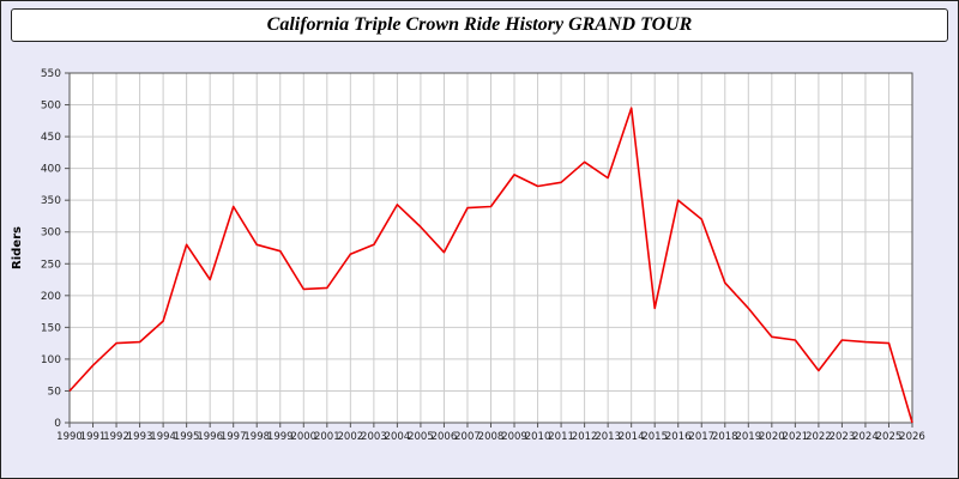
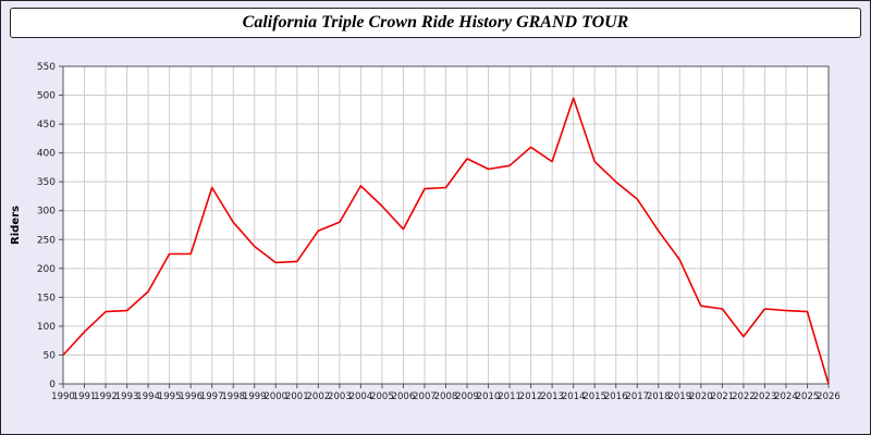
1995: 280 -> 220
1999: 270 -> 240
2015: 180 -> 380
2018: 220 -> 260
2019: 180 -> 220
